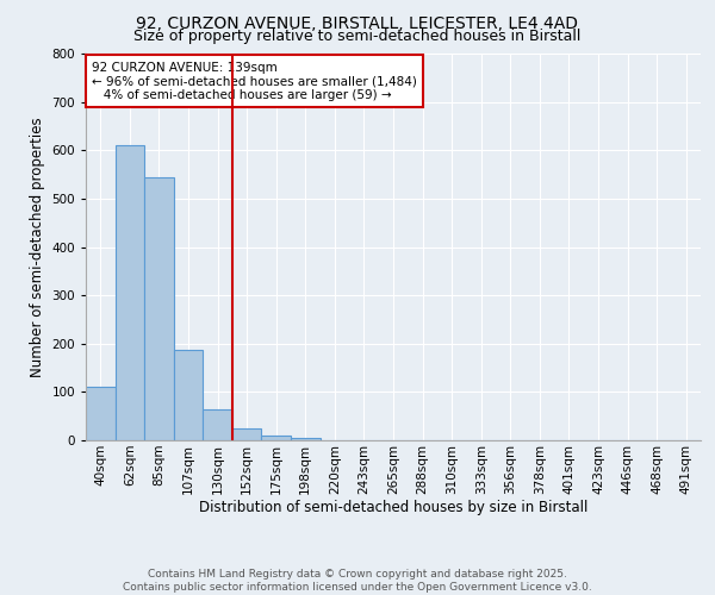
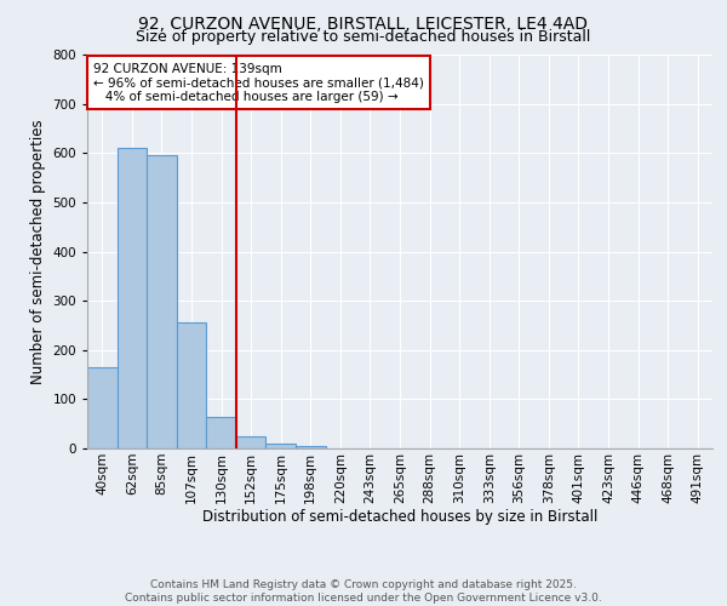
40sqm: 110 -> 165
85sqm: 543 -> 595
107sqm: 188 -> 255
